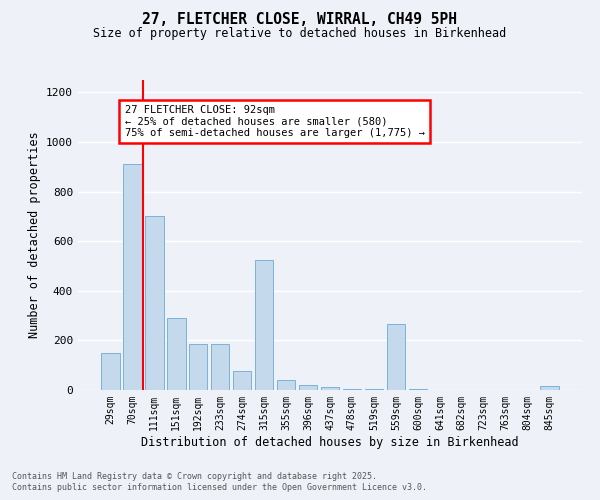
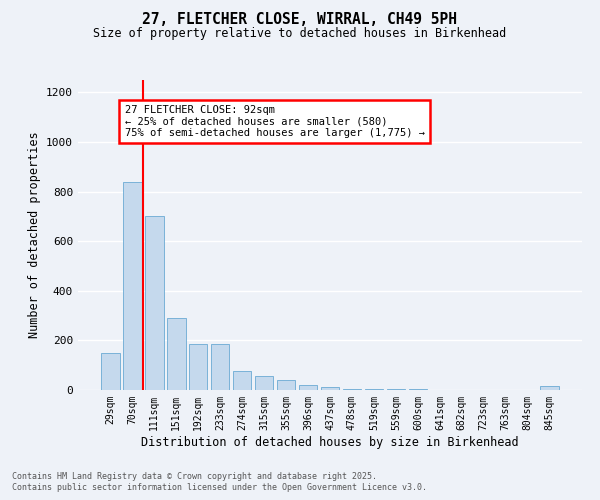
70sqm: 910 -> 840
315sqm: 525 -> 55
559sqm: 265 -> 5
